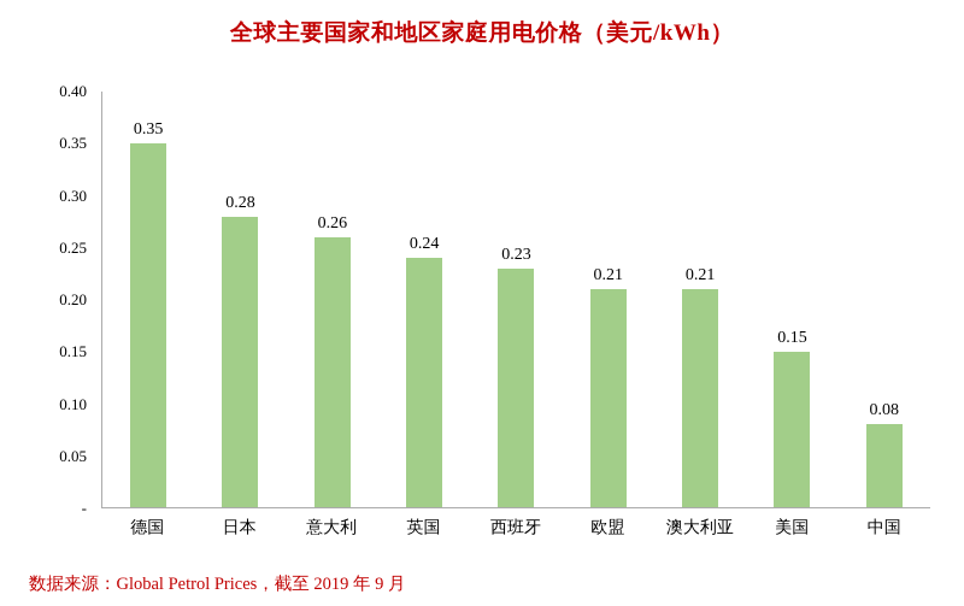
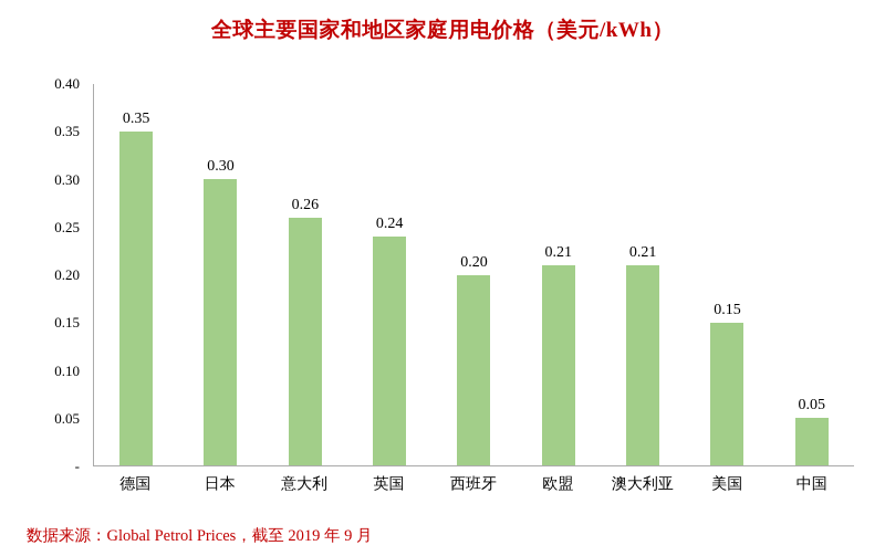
日本: 0.28 -> 0.30
西班牙: 0.23 -> 0.20
中国: 0.08 -> 0.05
